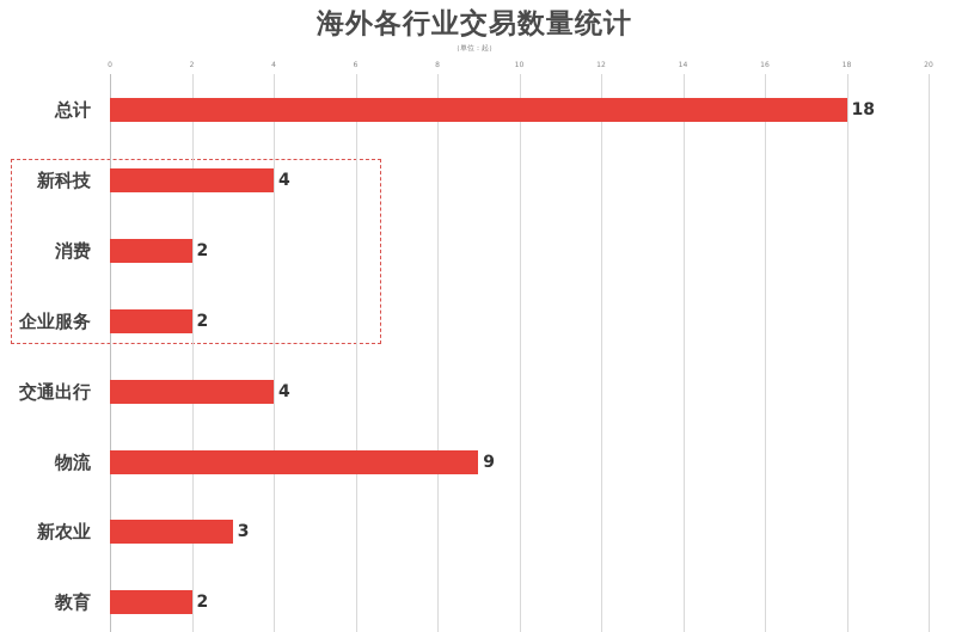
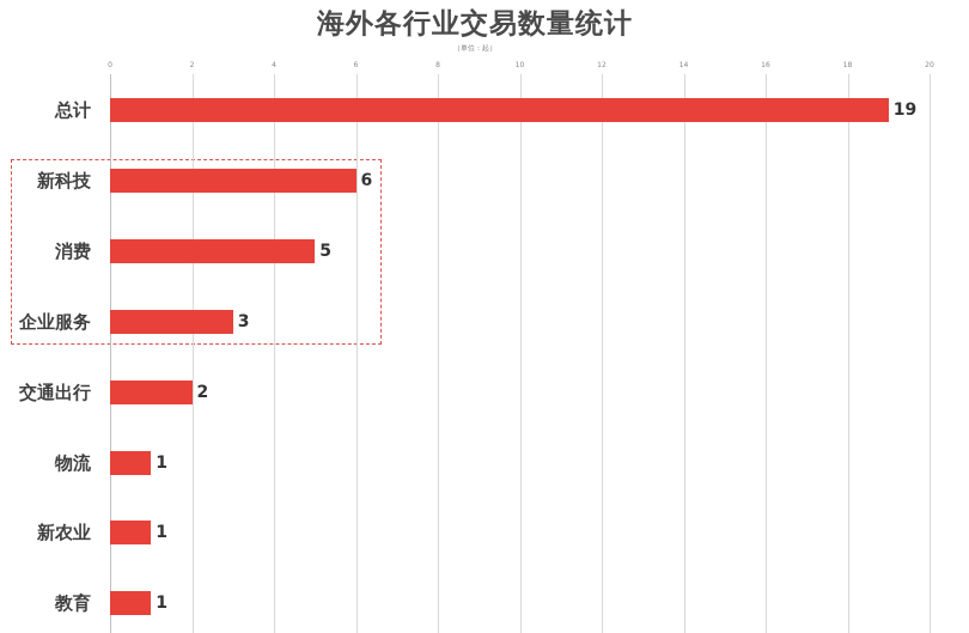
总计: 18 -> 19
新科技: 4 -> 6
消费: 2 -> 5
企业服务: 2 -> 3
交通出行: 4 -> 2
物流: 9 -> 1
新农业: 3 -> 1
教育: 2 -> 1
